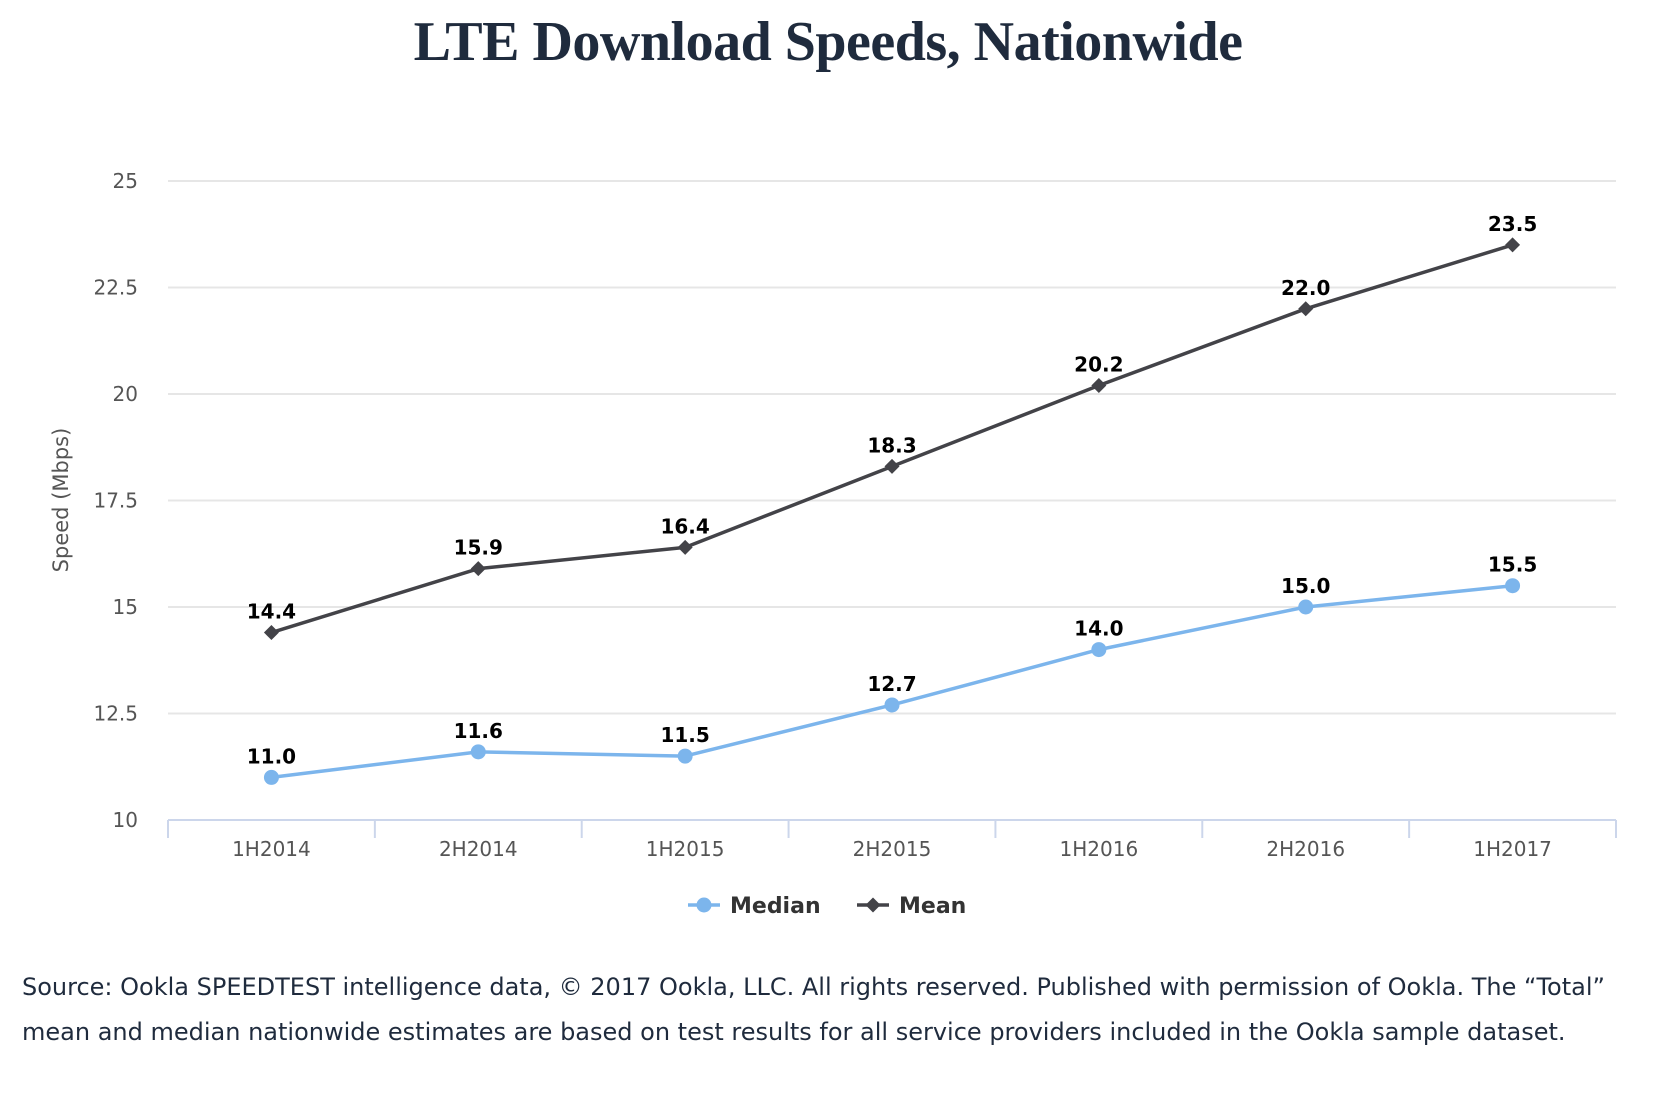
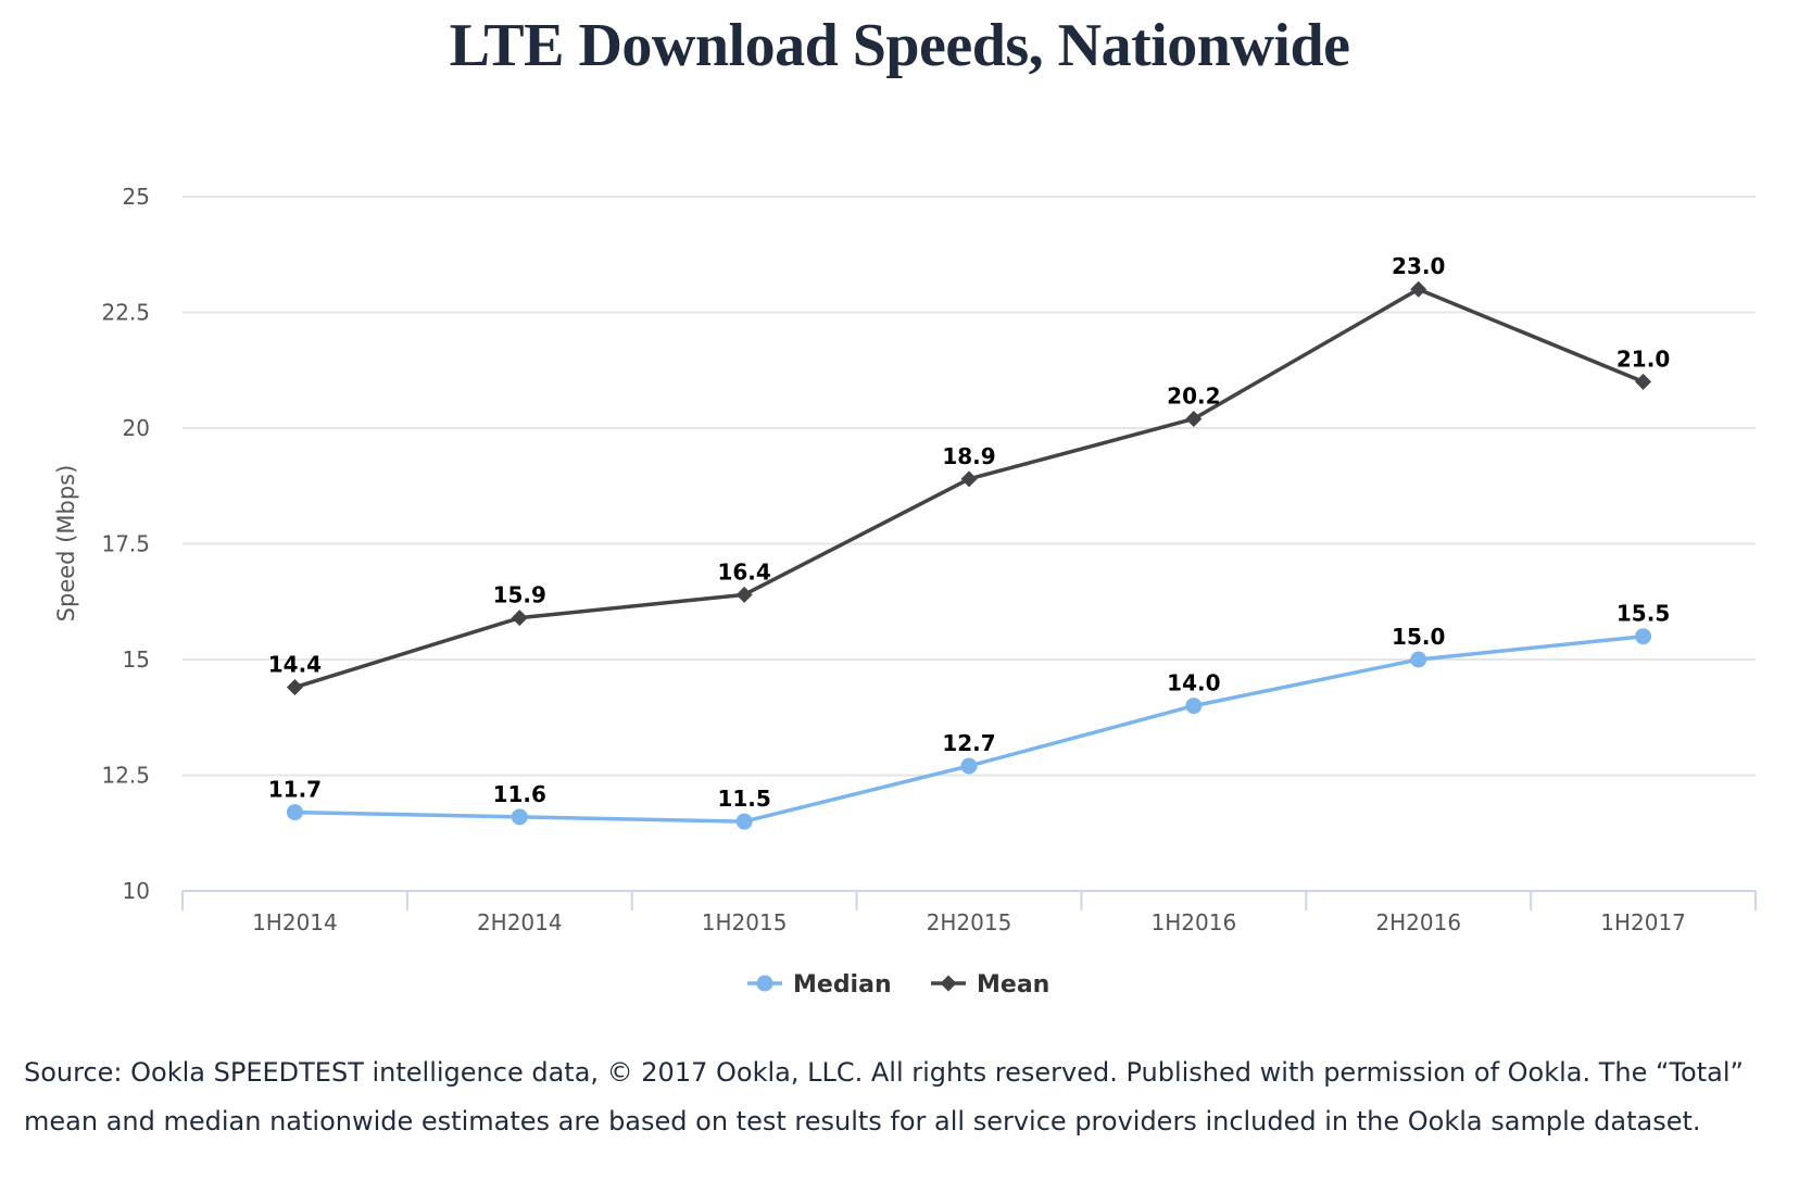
Median/1H2014: 11.0 -> 11.7
Mean/2H2015: 18.3 -> 18.9
Mean/2H2016: 22.0 -> 23.0
Mean/1H2017: 23.5 -> 21.0
